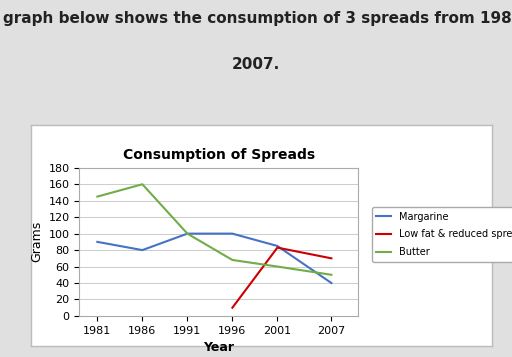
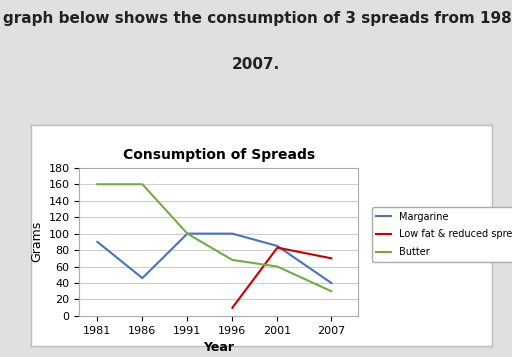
Butter/1981: 145 -> 160
Margarine/1986: 80 -> 46
Butter/2007: 50 -> 30
